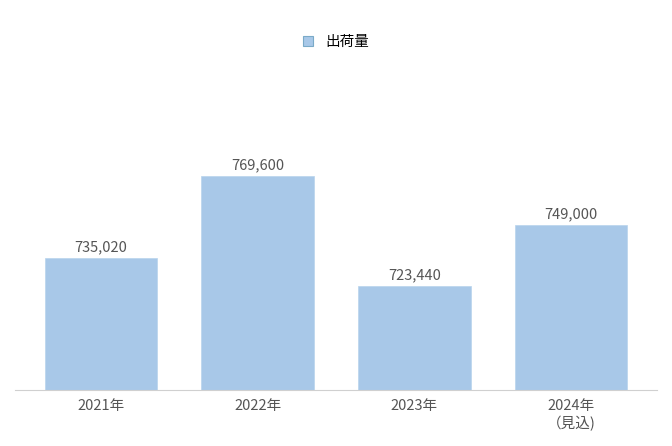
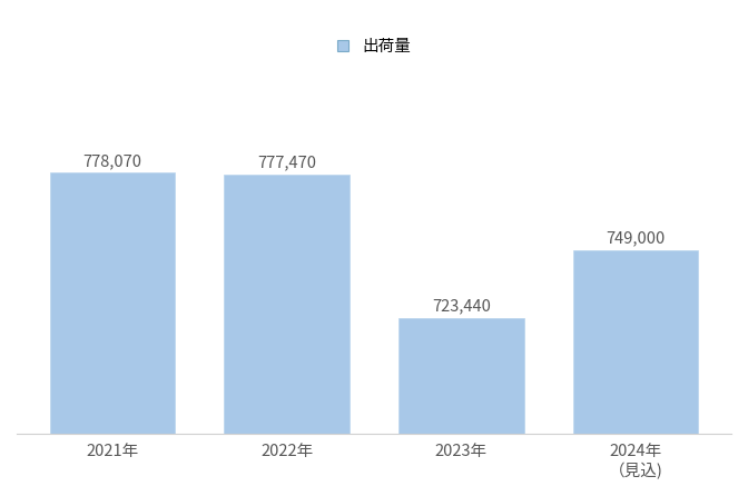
2021年: 735,020 -> 778,070
2022年: 769,600 -> 777,470
